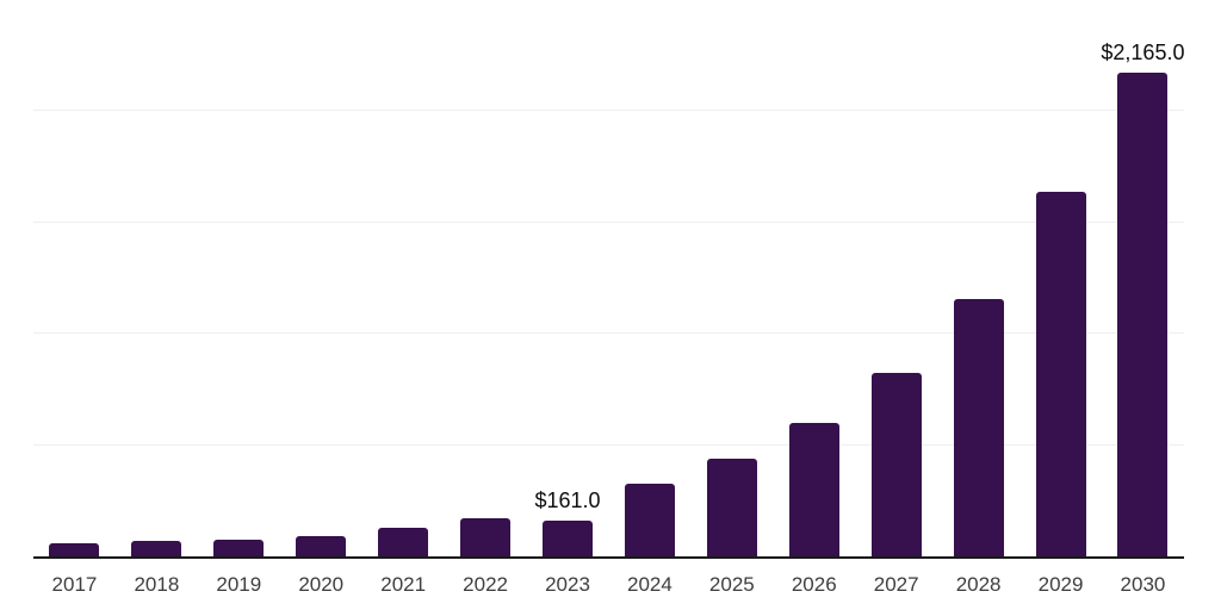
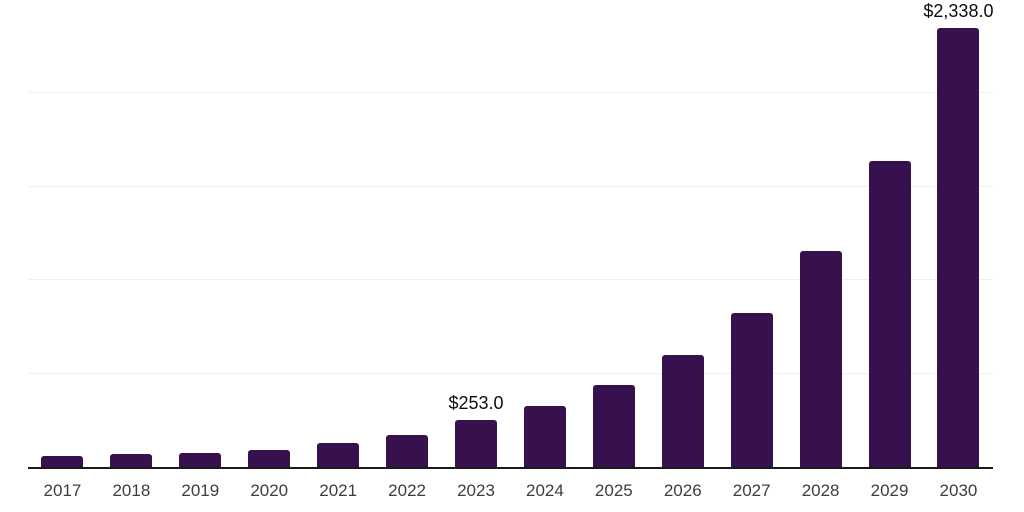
2023: $161.0 -> $253.0
2030: $2,165.0 -> $2,338.0
